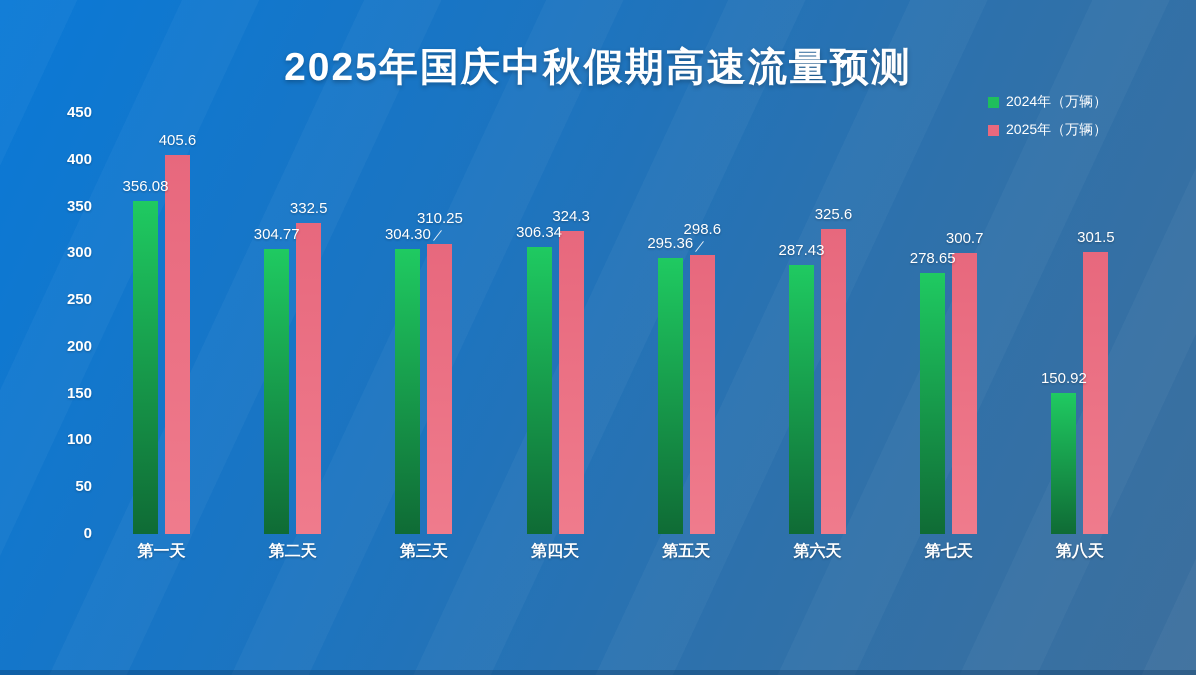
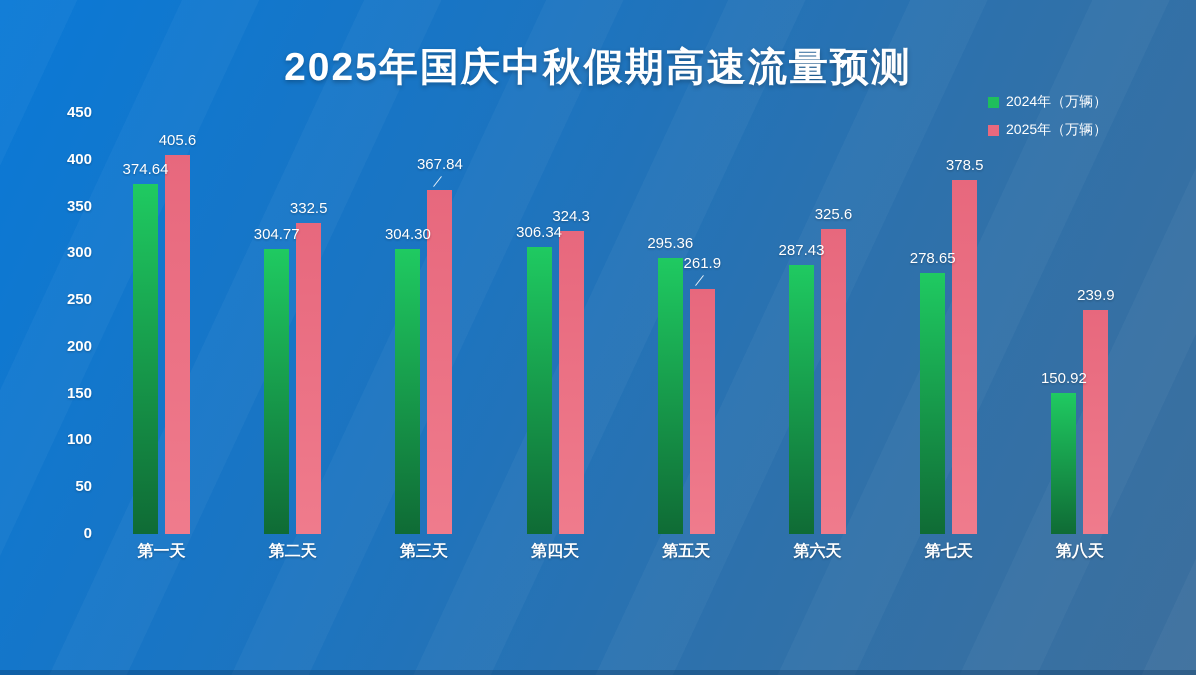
2024年（万辆）/第一天: 356.08 -> 374.64
2025年（万辆）/第三天: 310.25 -> 367.84
2025年（万辆）/第五天: 298.6 -> 261.9
2025年（万辆）/第七天: 300.7 -> 378.5
2025年（万辆）/第八天: 301.5 -> 239.9
